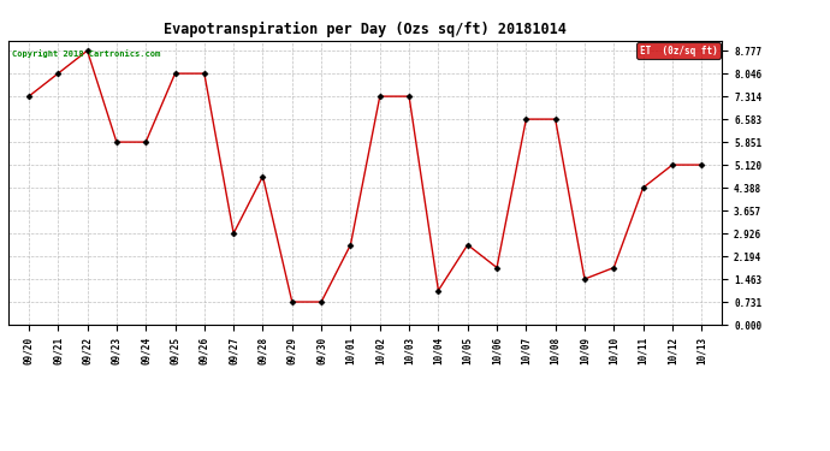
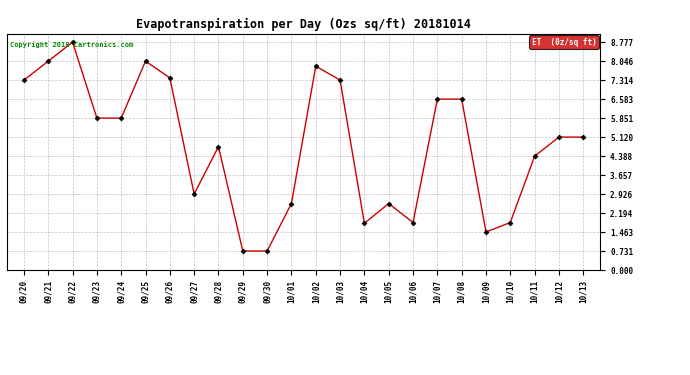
09/26: 8.05 -> 7.40
10/02: 7.31 -> 7.85
10/04: 1.10 -> 1.80
